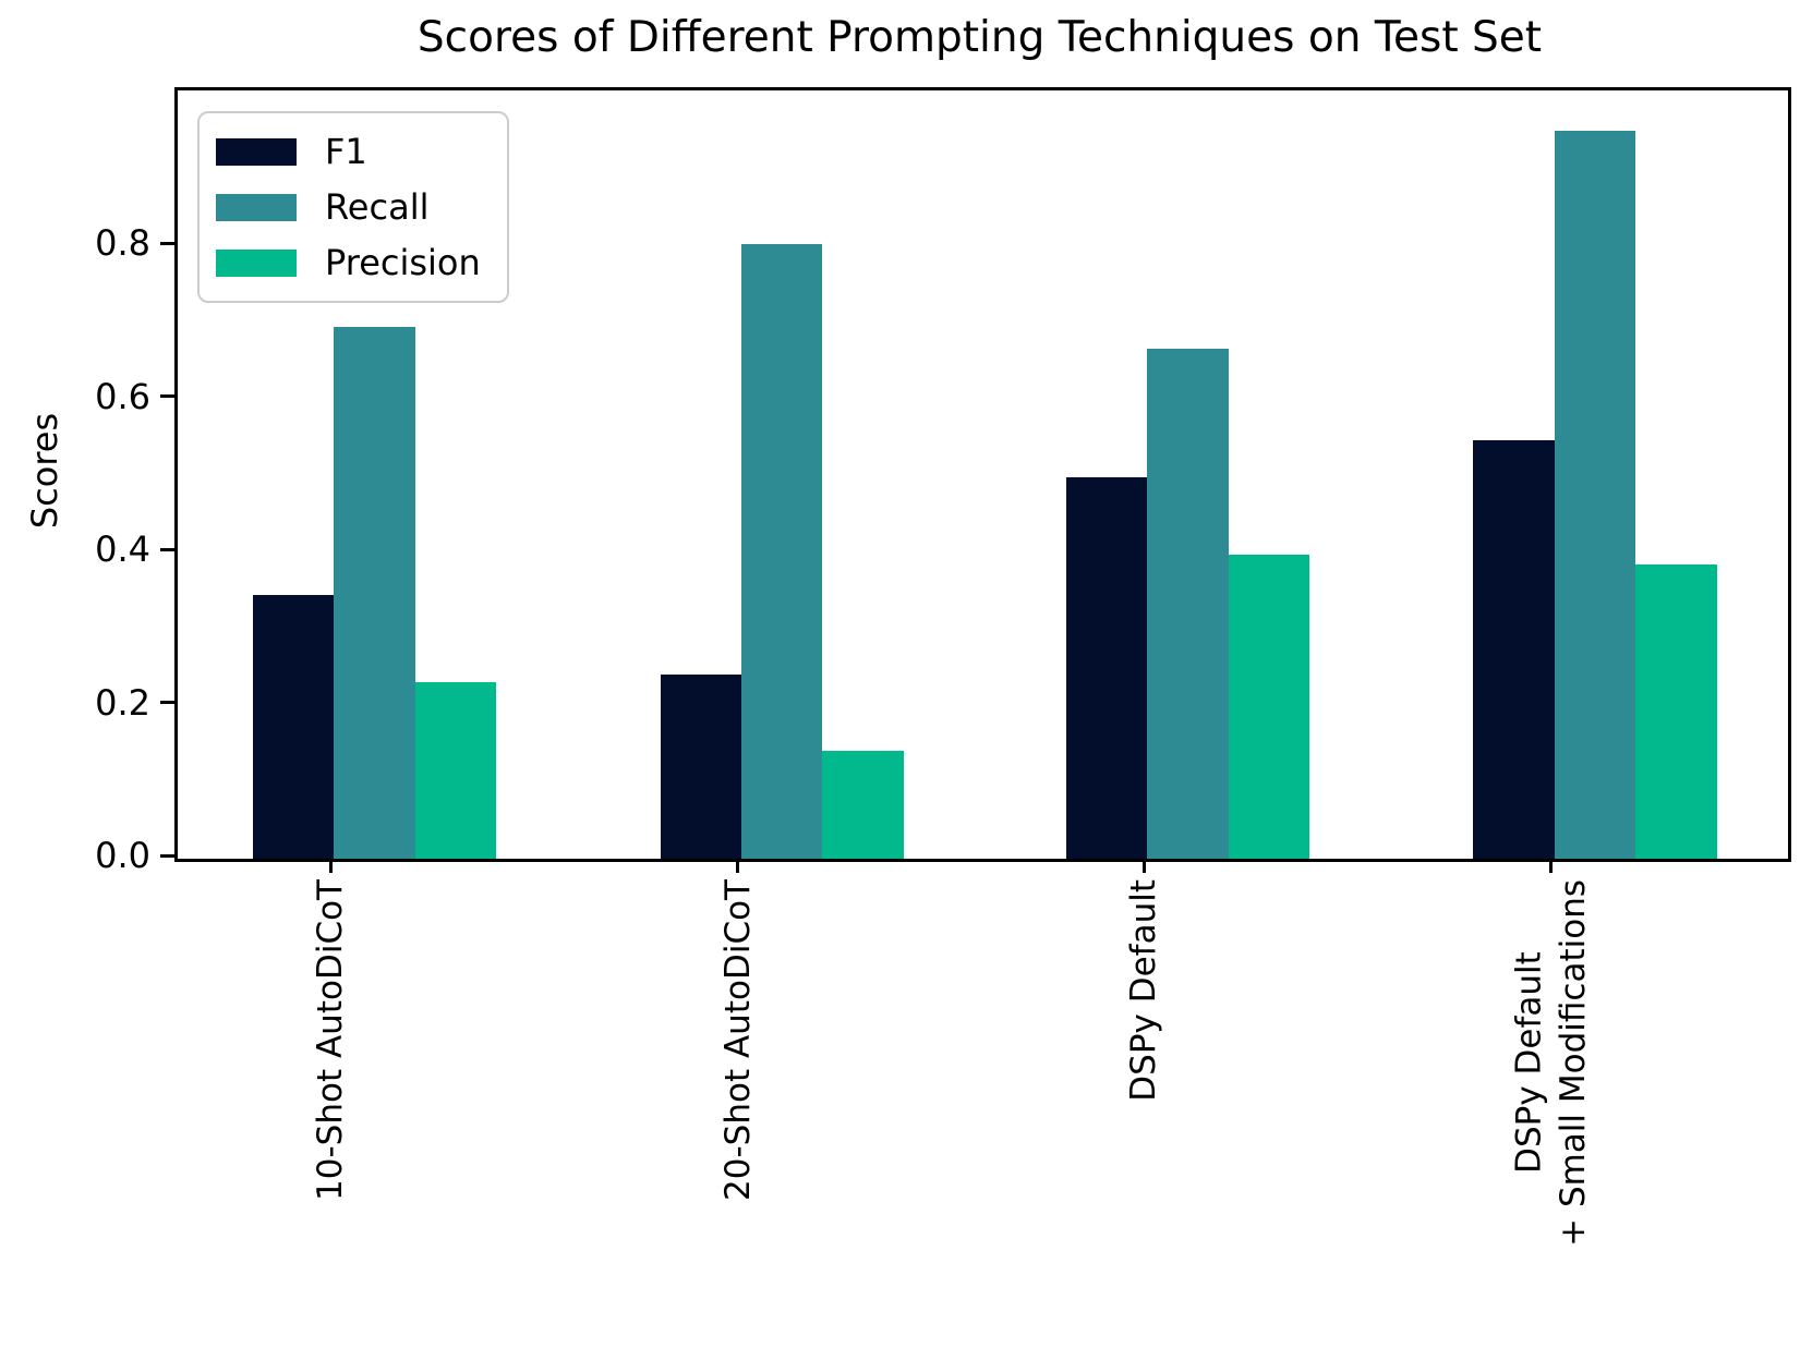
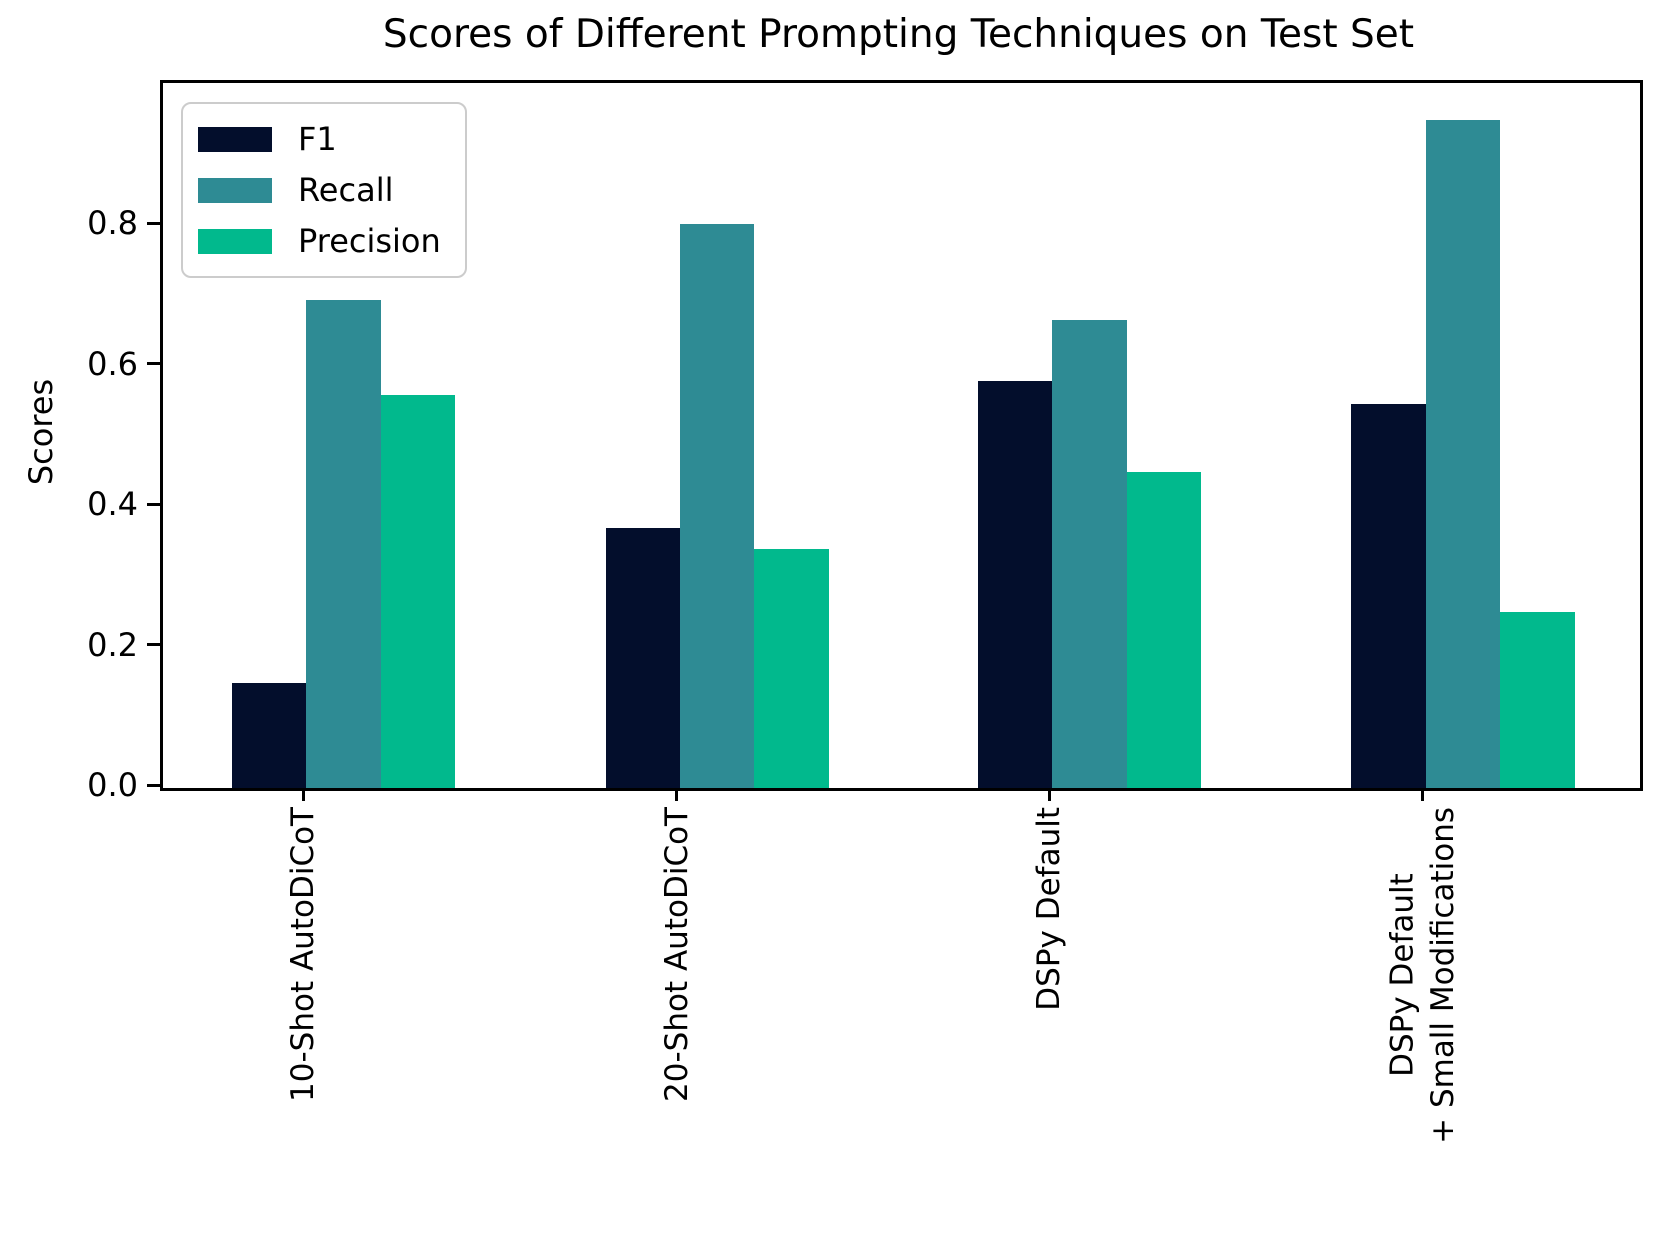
F1/10-Shot AutoDiCoT: 0.34 -> 0.15
Precision/10-Shot AutoDiCoT: 0.23 -> 0.56
F1/20-Shot AutoDiCoT: 0.24 -> 0.37
Precision/20-Shot AutoDiCoT: 0.14 -> 0.34
F1/DSPy Default: 0.50 -> 0.58
Precision/DSPy Default: 0.40 -> 0.45
Precision/DSPy Default + Small Modifications: 0.38 -> 0.25
